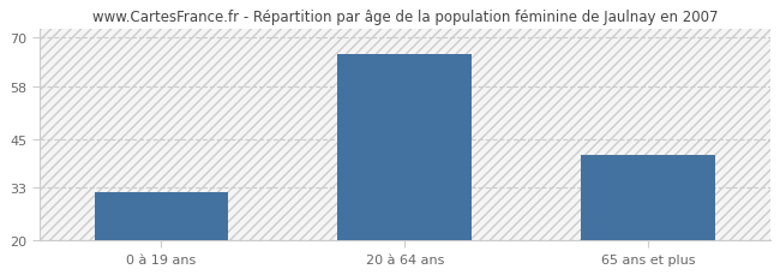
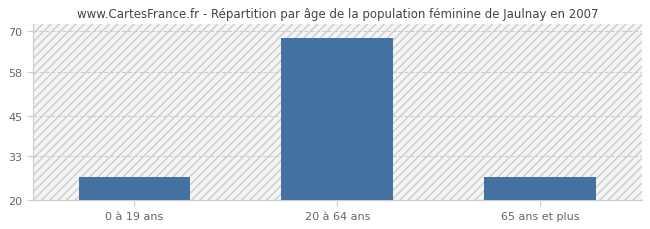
0 à 19 ans: 32 -> 27
20 à 64 ans: 66 -> 68
65 ans et plus: 41 -> 27
